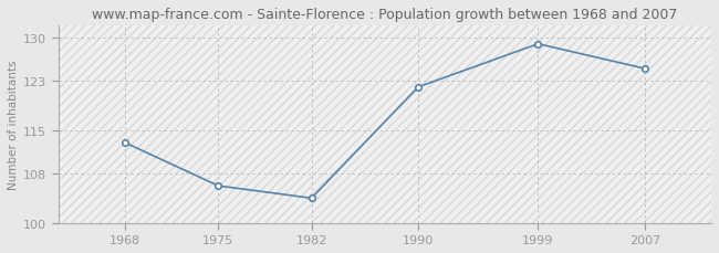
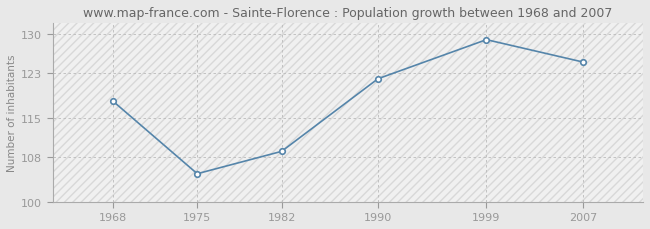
1968: 113 -> 118
1975: 106 -> 105
1982: 104 -> 109
